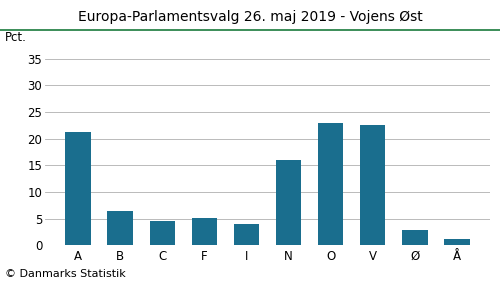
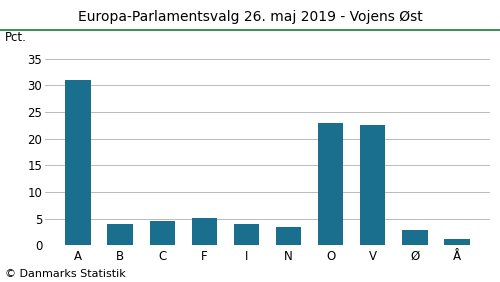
A: 21.2 -> 31.0
B: 6.4 -> 4.0
N: 16.0 -> 3.5
